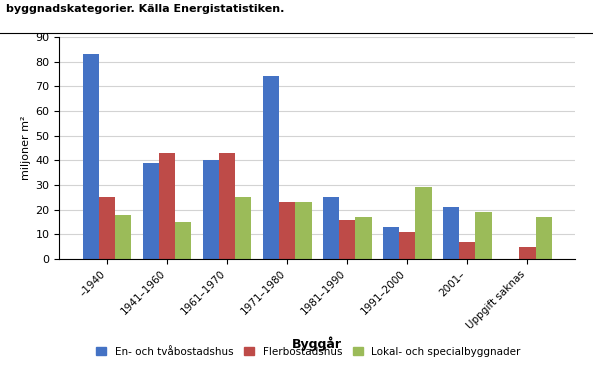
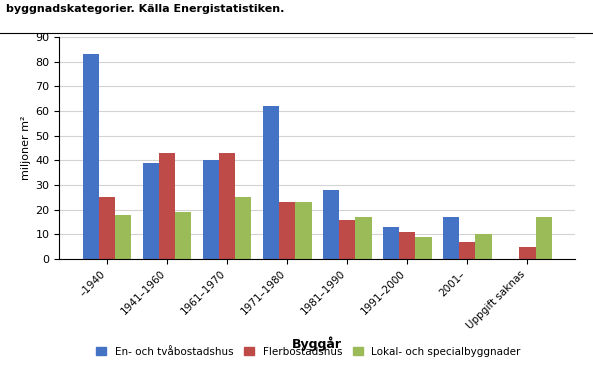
Lokal- och specialbyggnader/1941–1960: 15 -> 19
En- och tvåbostadshus/1971–1980: 74 -> 62
En- och tvåbostadshus/1981–1990: 25 -> 28
Lokal- och specialbyggnader/1991–2000: 29 -> 9
En- och tvåbostadshus/2001–: 21 -> 17
Lokal- och specialbyggnader/2001–: 19 -> 10
